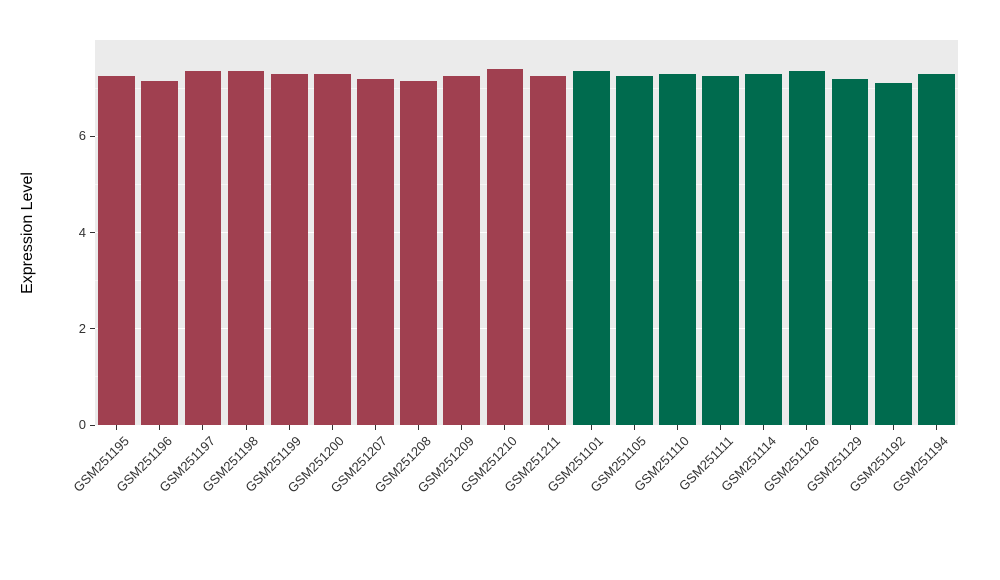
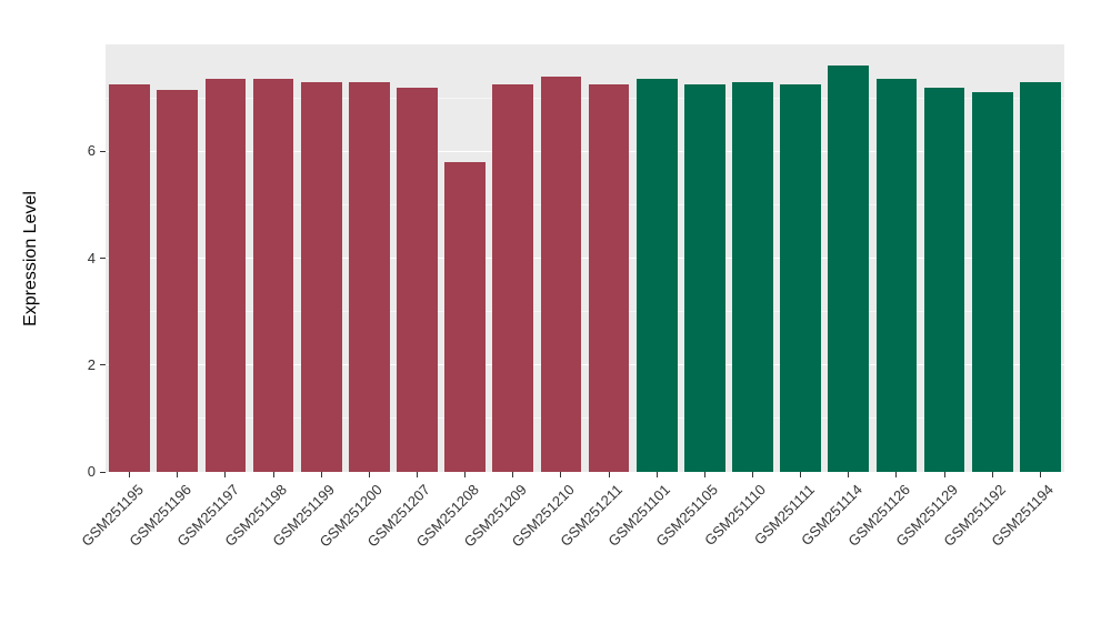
GSM251208: 7.2 -> 5.8
GSM251114: 7.3 -> 7.6
